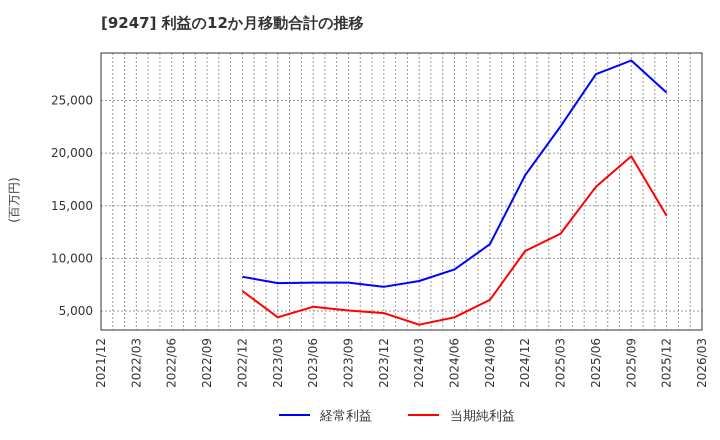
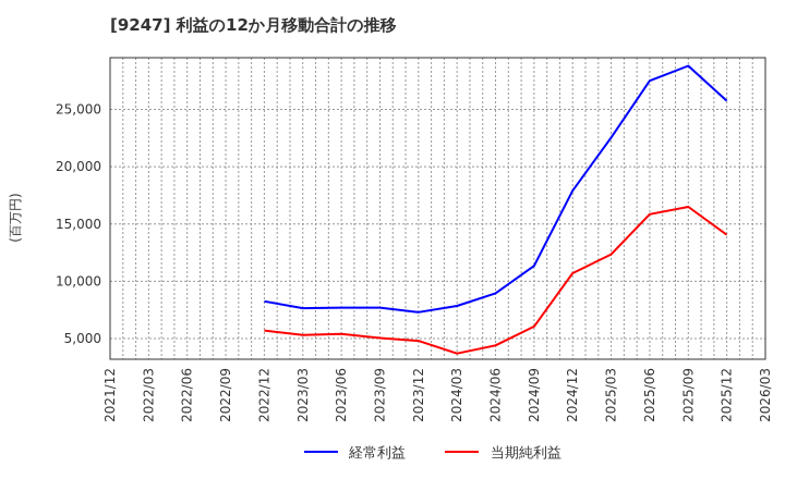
当期純利益/2022/12: 6900 -> 5700
当期純利益/2023/03: 4400 -> 5300
当期純利益/2025/06: 16800 -> 15800
当期純利益/2025/09: 19700 -> 16500
